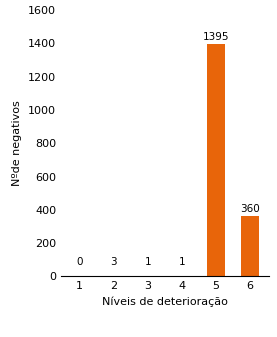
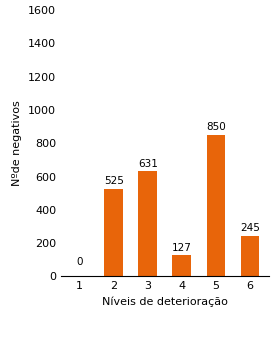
2: 3 -> 525
3: 1 -> 631
4: 1 -> 127
5: 1395 -> 850
6: 360 -> 245
